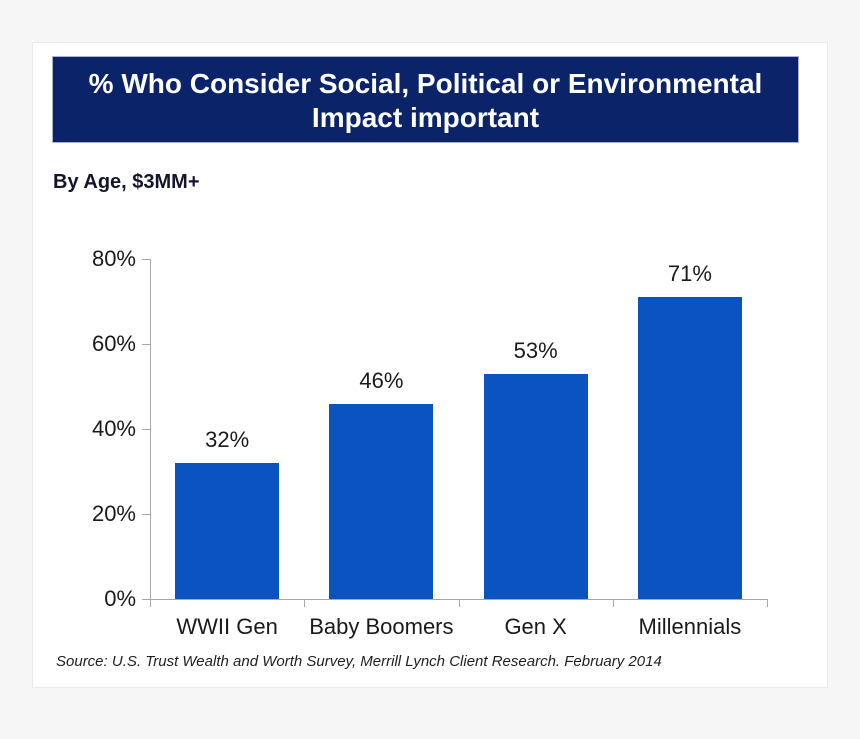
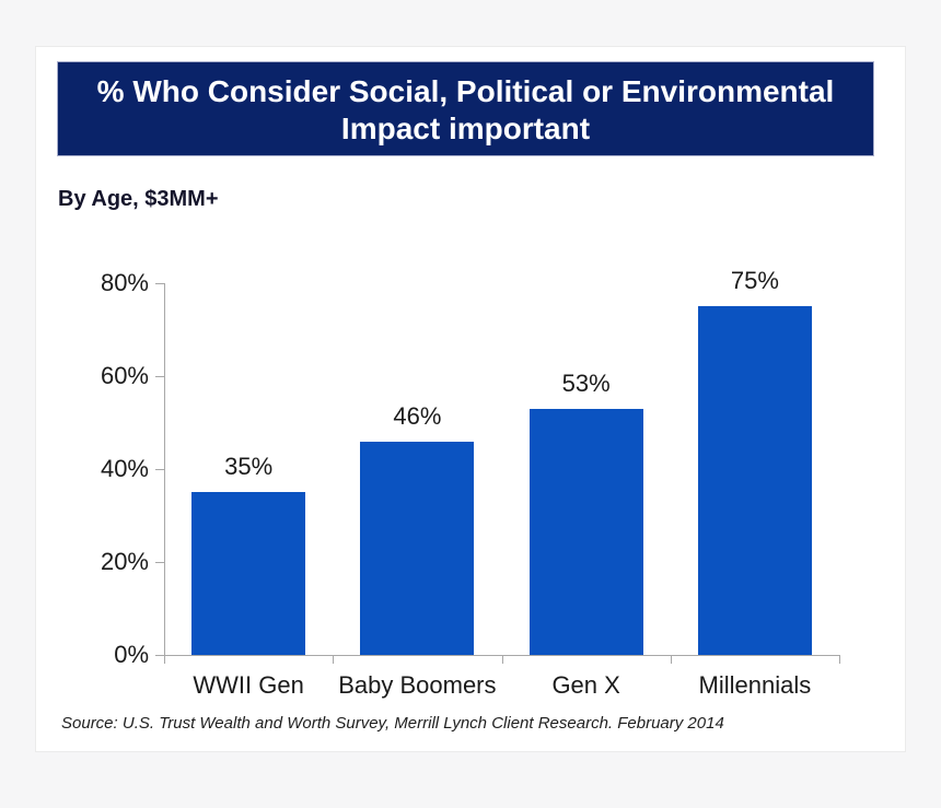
WWII Gen: 32% -> 35%
Millennials: 71% -> 75%
